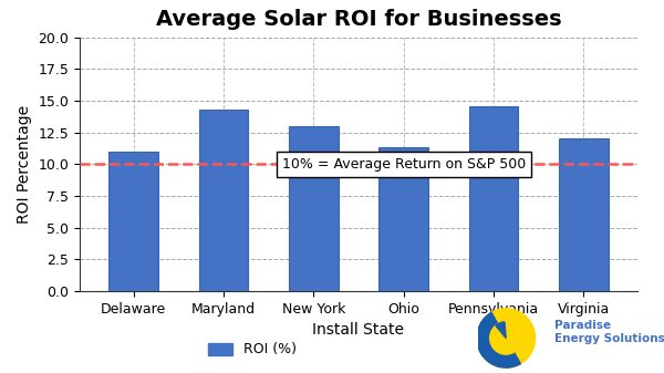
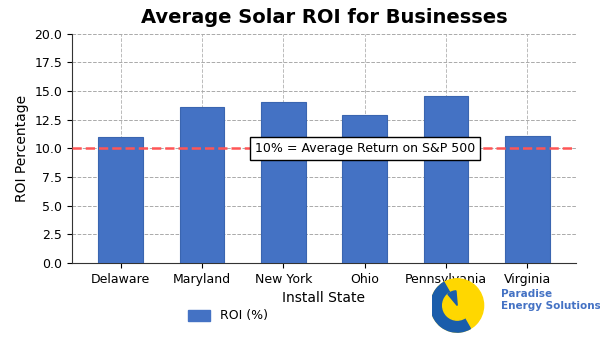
Maryland: 14.3 -> 13.6
New York: 13.0 -> 14.0
Ohio: 11.3 -> 12.9
Virginia: 12.0 -> 11.1
